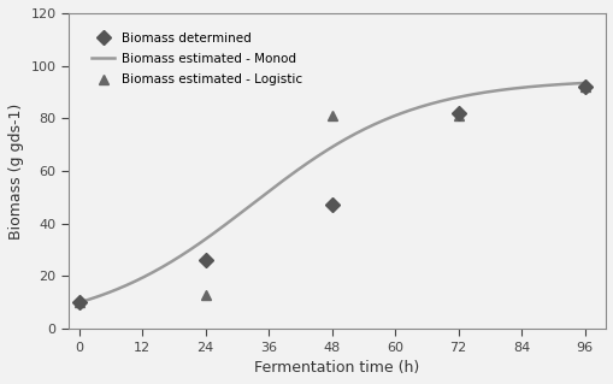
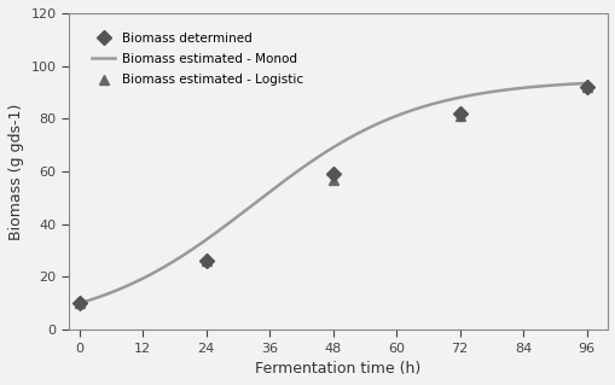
Biomass estimated - Logistic/24: 13 -> 26
Biomass determined/48: 47 -> 59
Biomass estimated - Logistic/48: 81 -> 57
